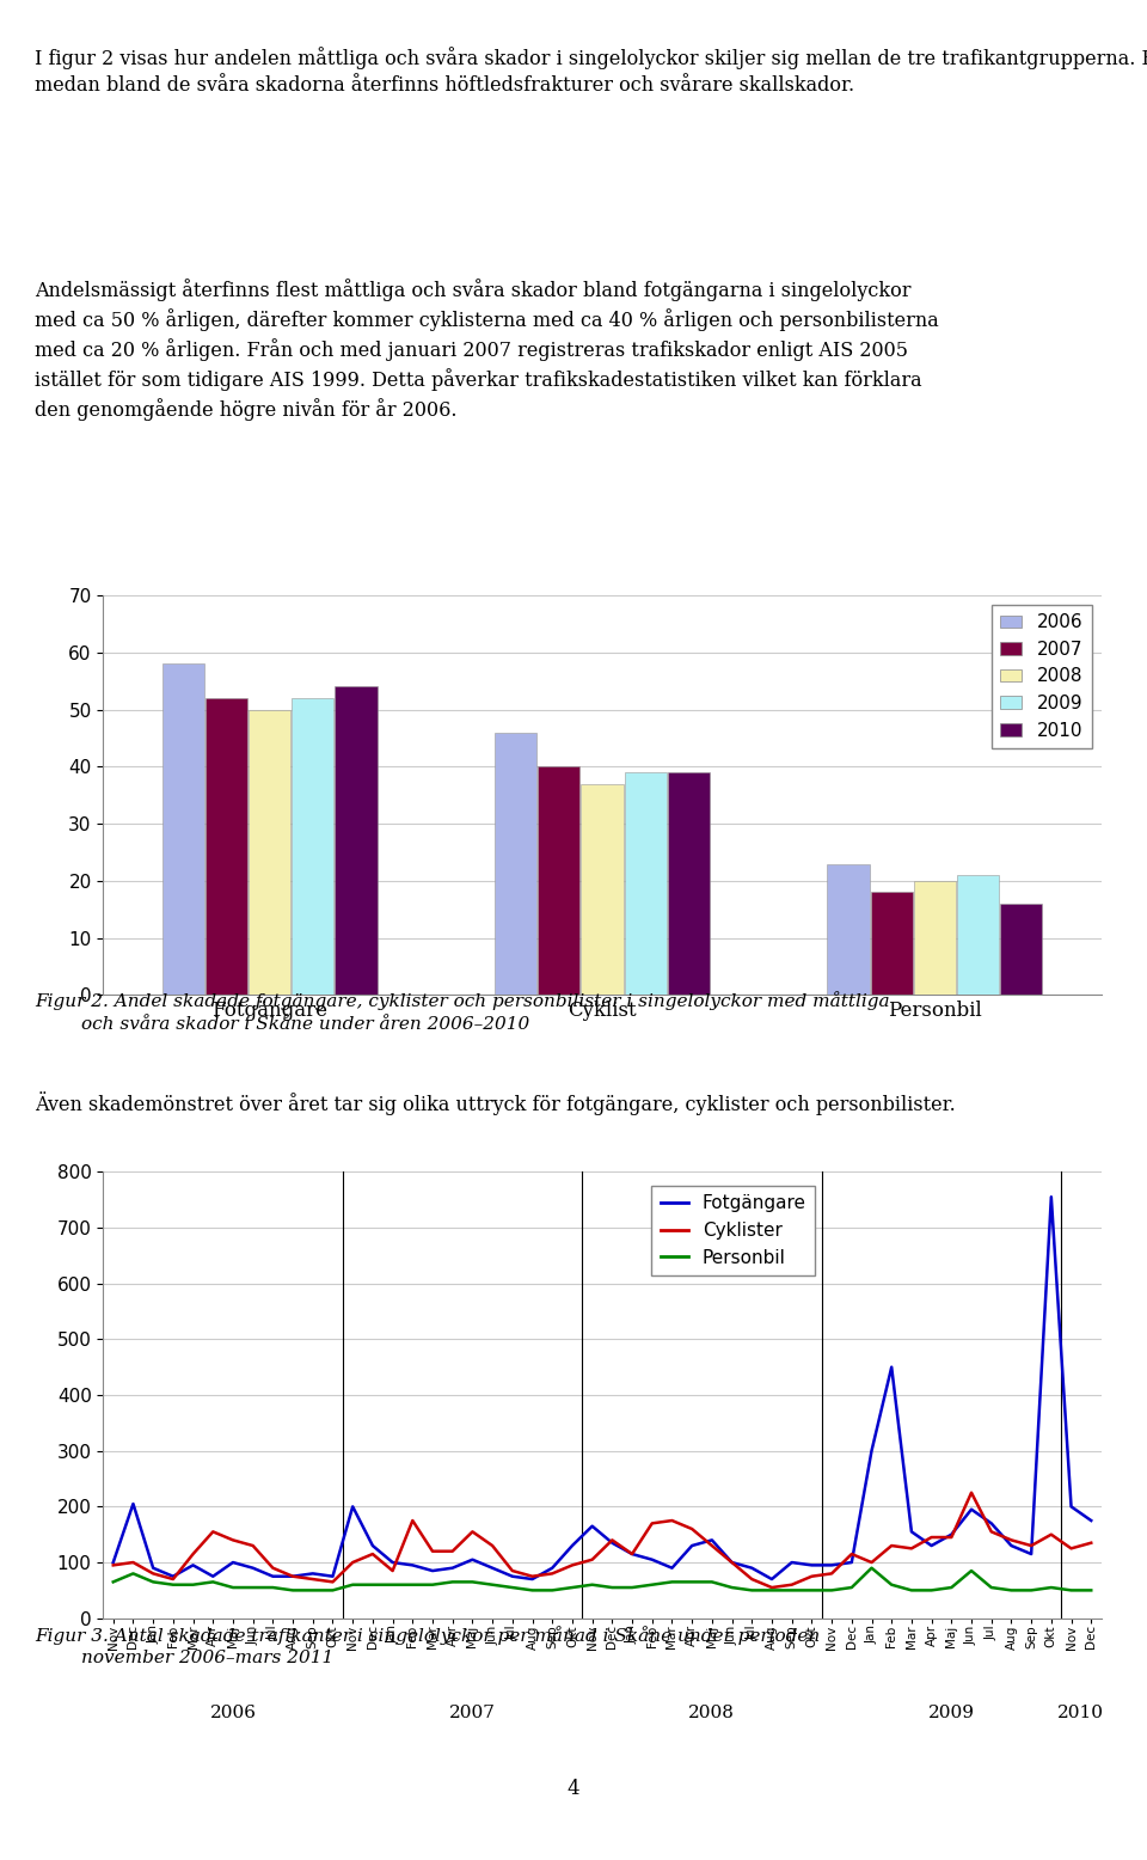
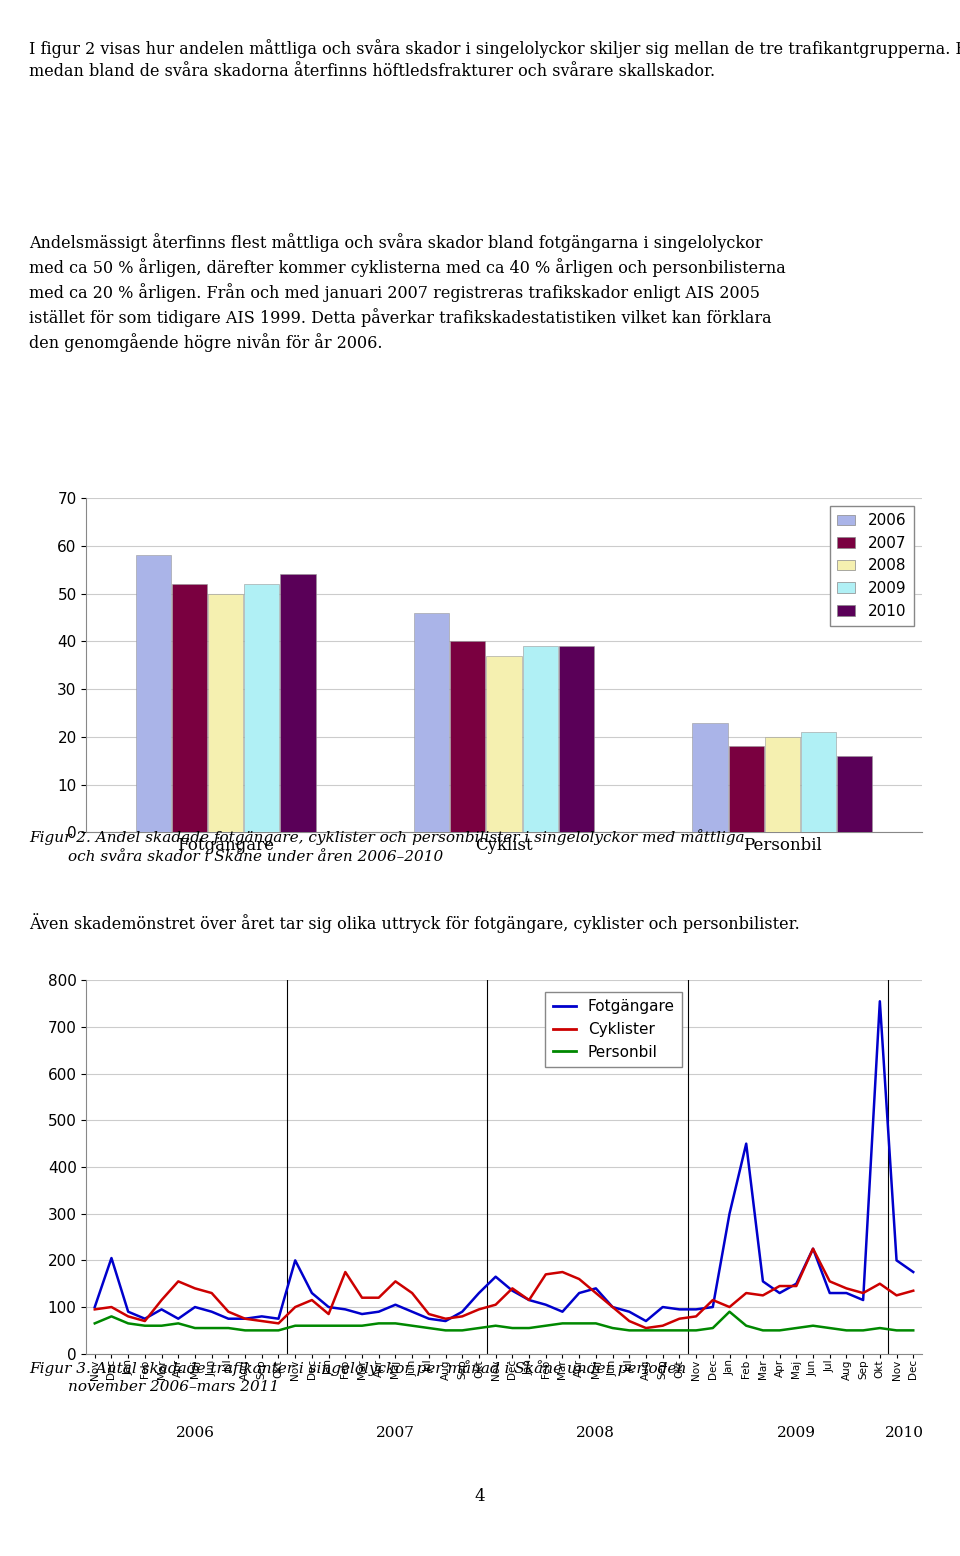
Fotgängare/Jun: 195 -> 225
Personbil/Jun: 85 -> 60
Fotgängare/Jul: 170 -> 130
